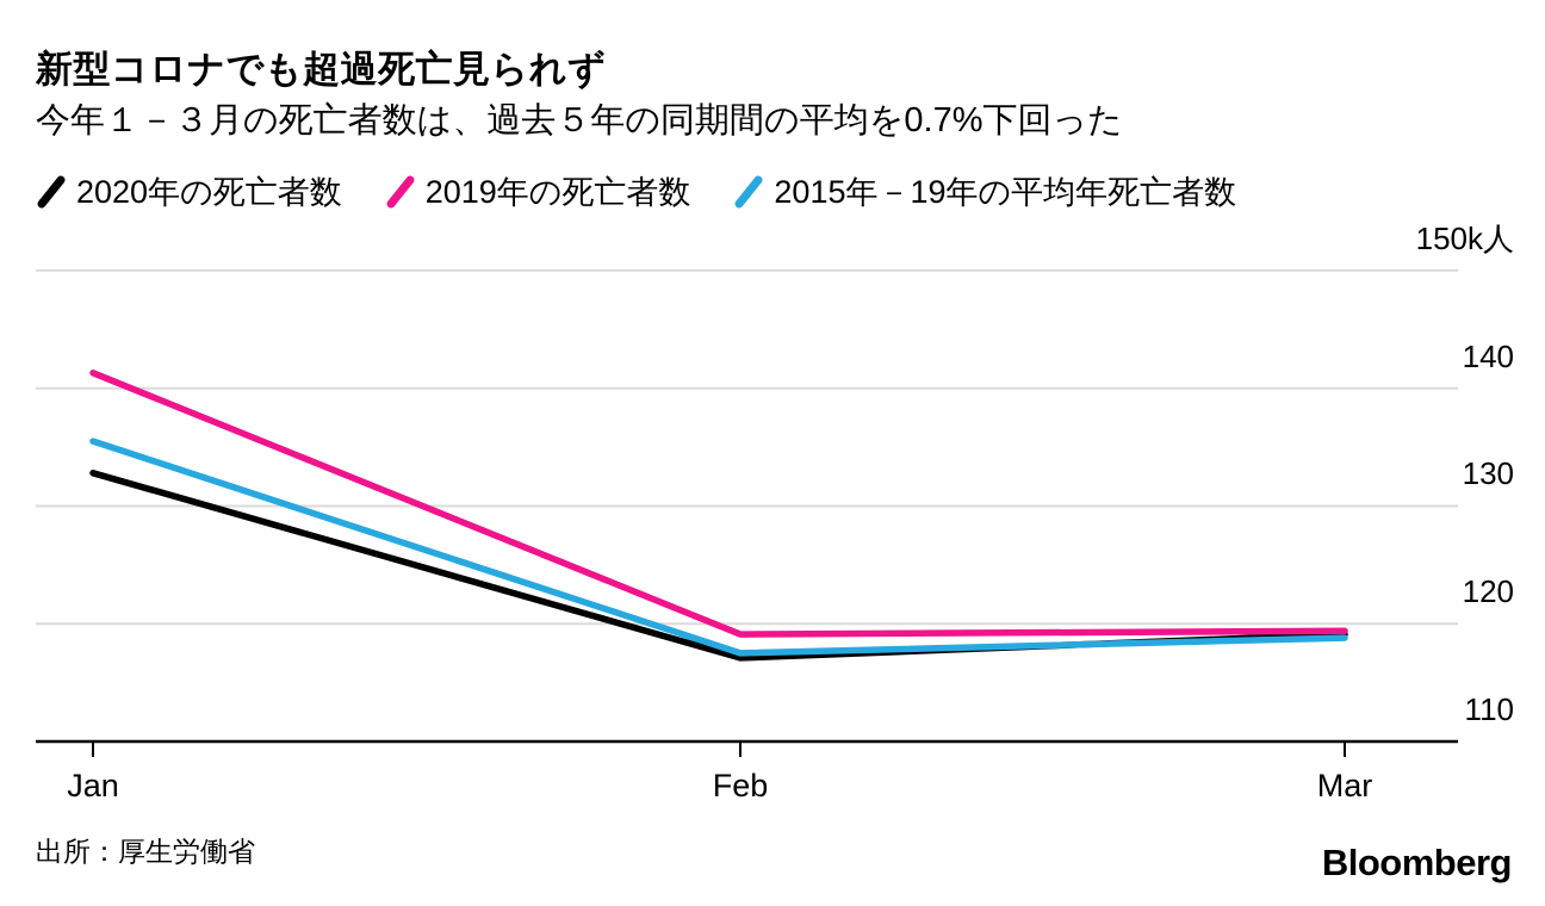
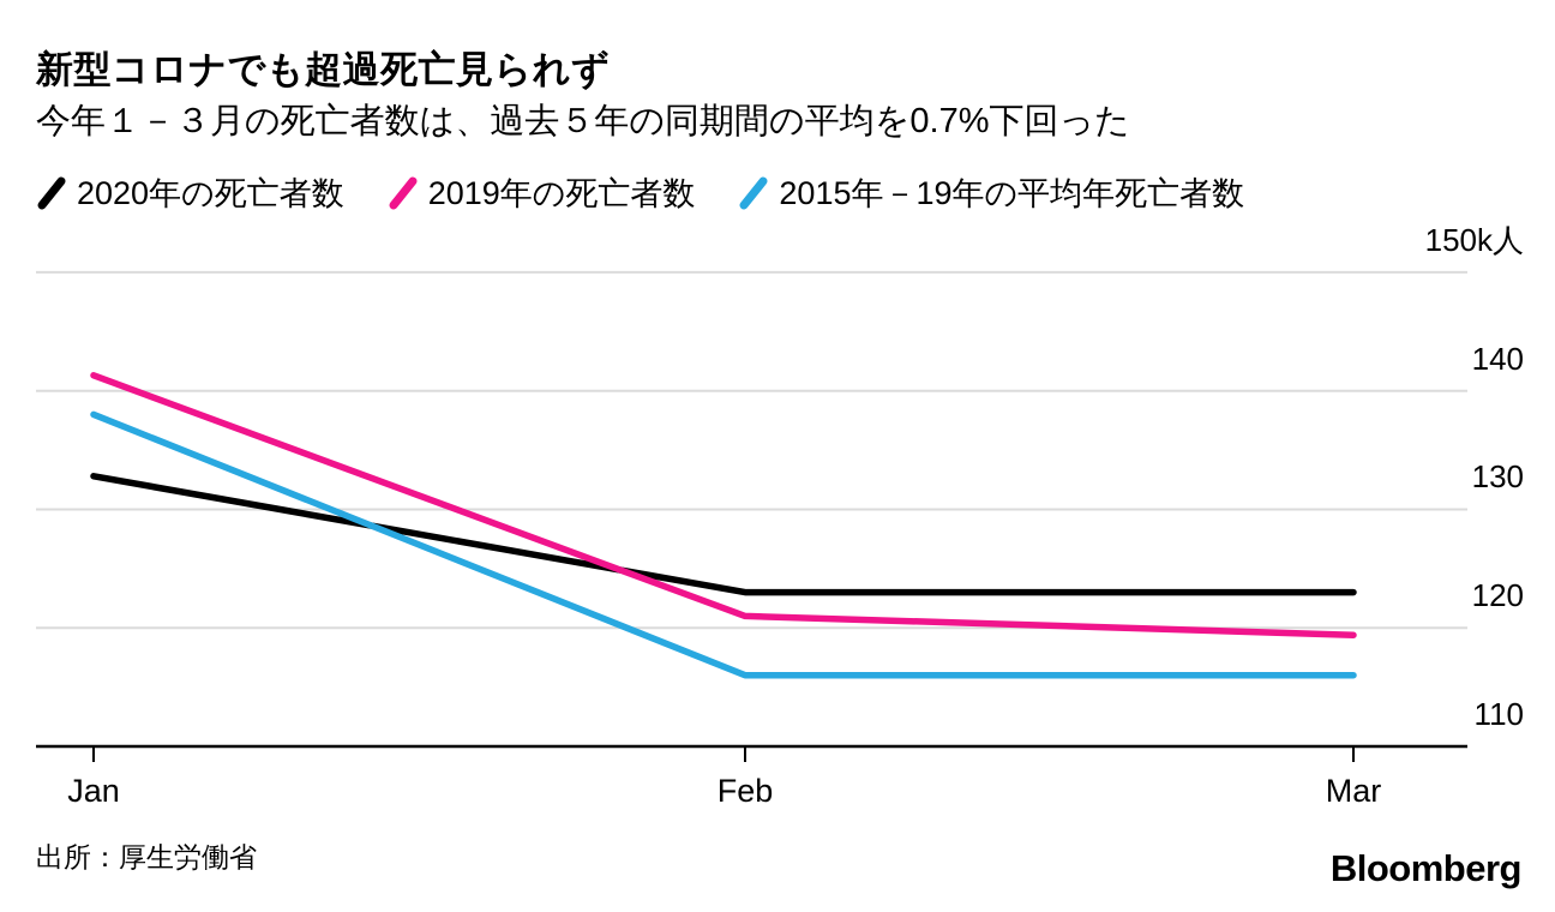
2015年－19年の平均年死亡者数/Jan: 136 -> 138
2020年の死亡者数/Feb: 117 -> 123
2019年の死亡者数/Feb: 119 -> 121
2015年－19年の平均年死亡者数/Feb: 118 -> 116
2020年の死亡者数/Mar: 119 -> 123
2015年－19年の平均年死亡者数/Mar: 119 -> 116
